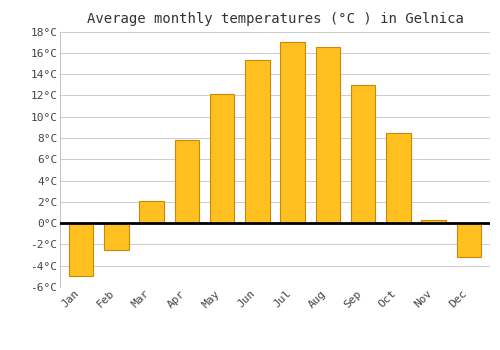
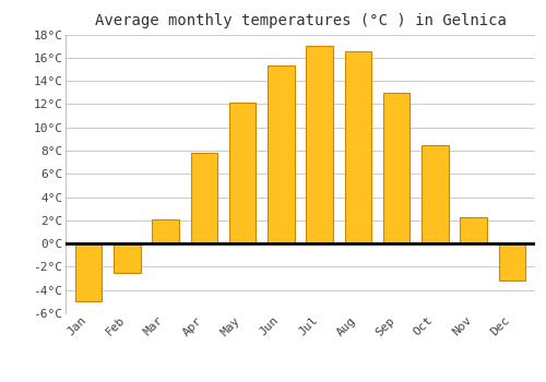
Nov: 0.3°C -> 2.3°C
